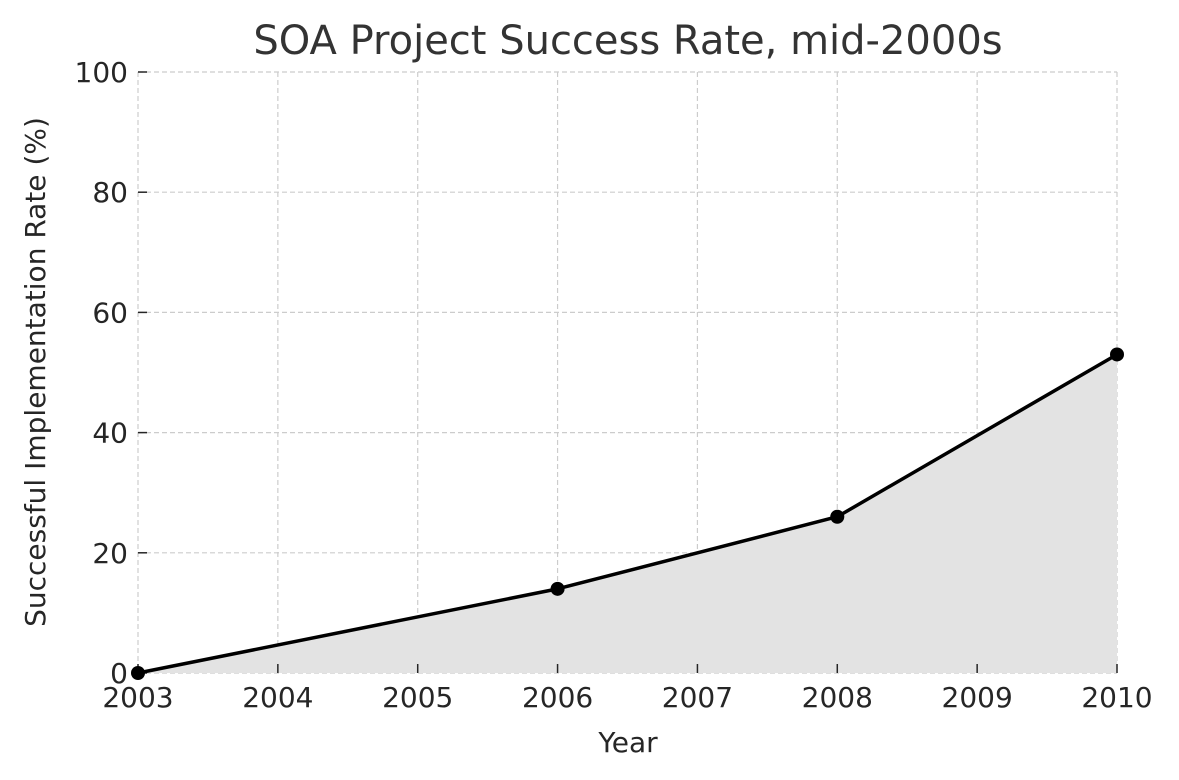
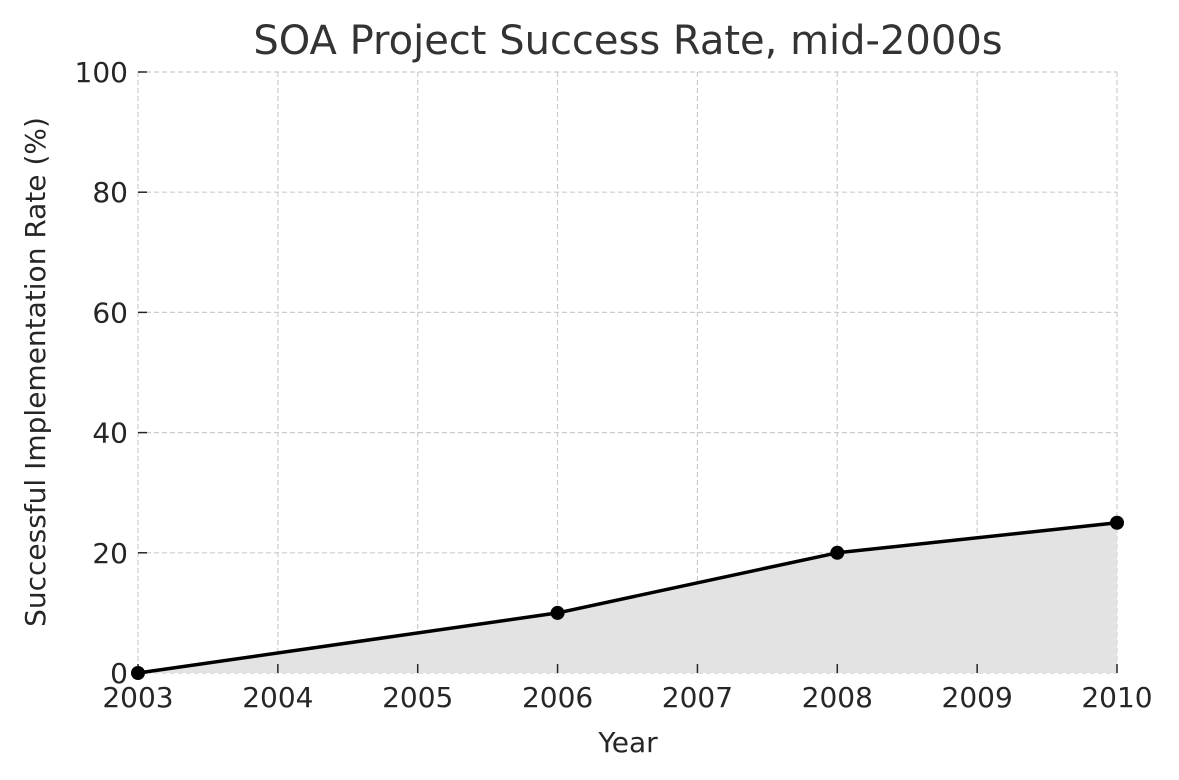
2006: 14 -> 10
2008: 26 -> 20
2010: 53 -> 25
